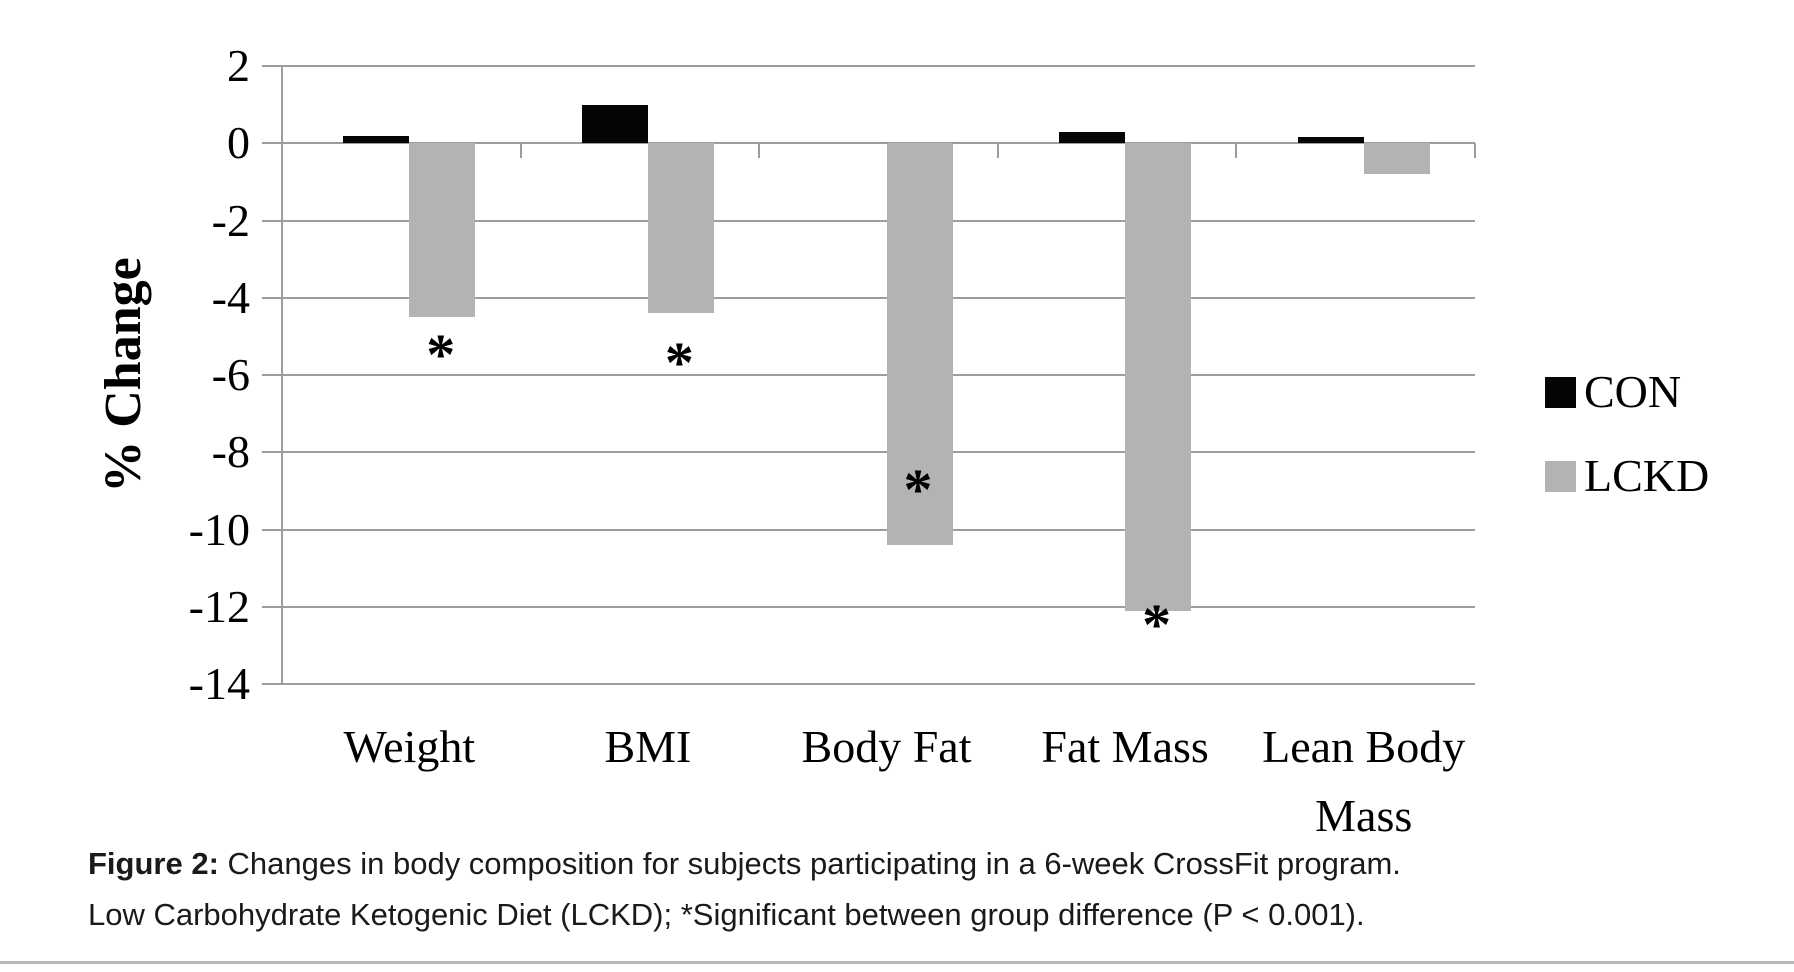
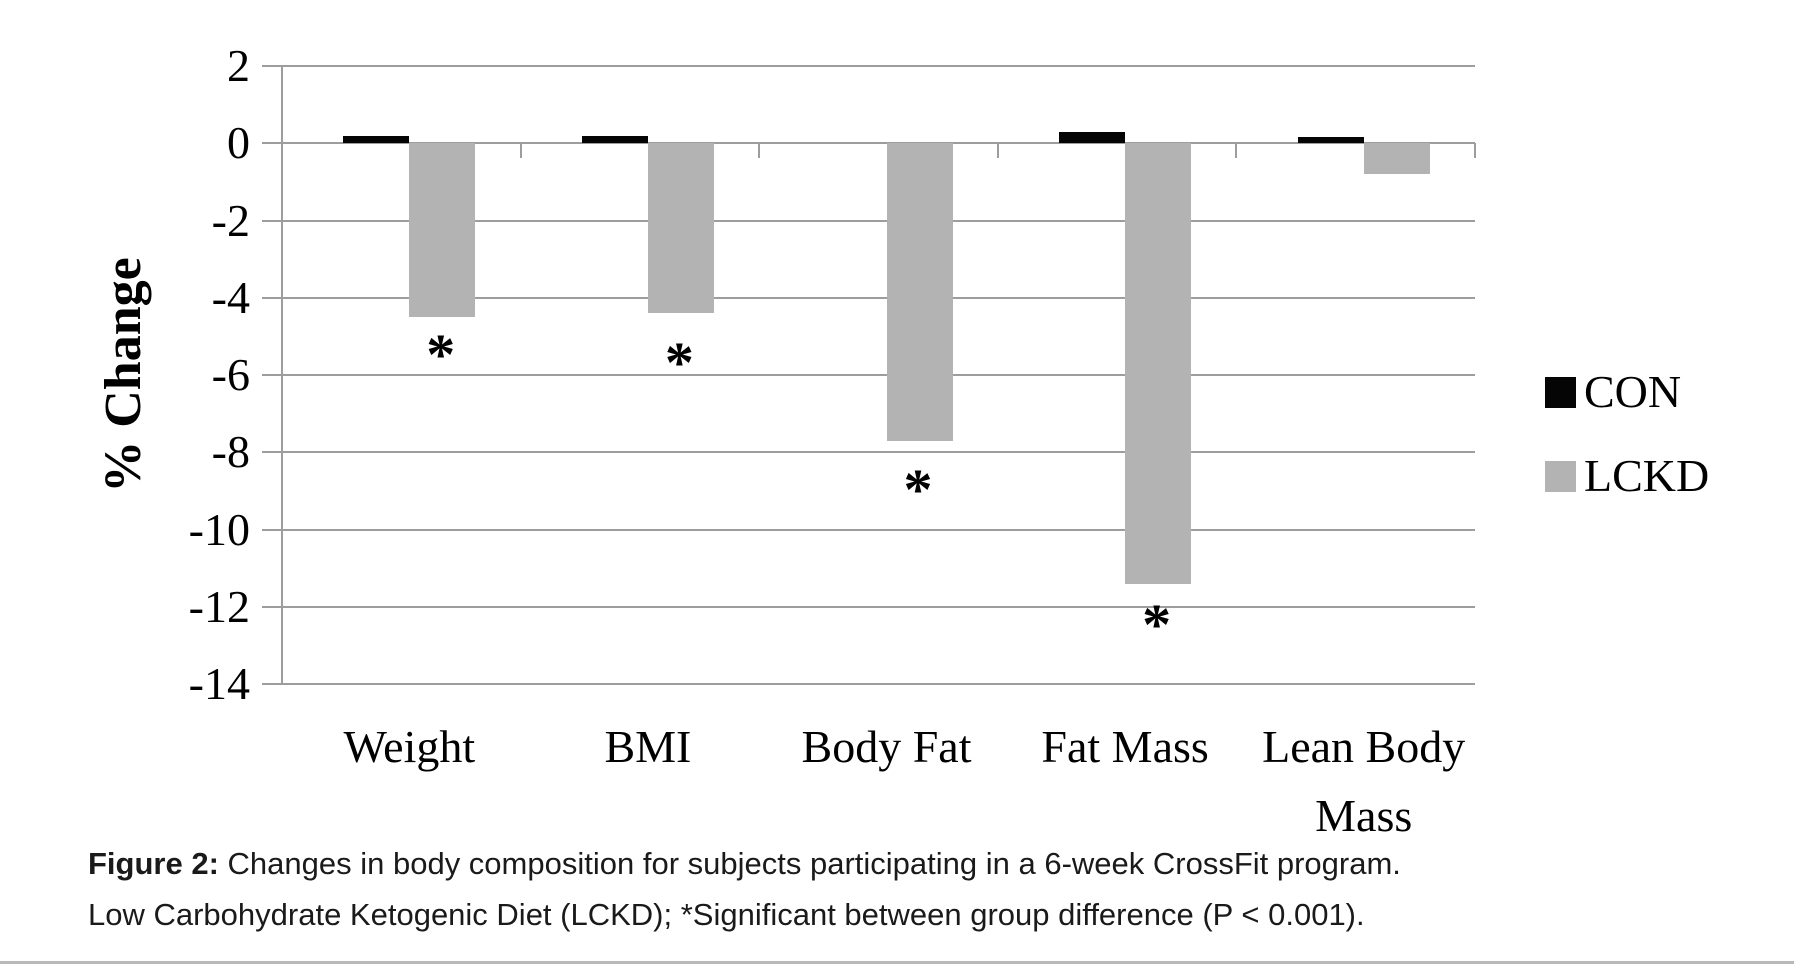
CON/BMI: 1.0 -> 0.2
LCKD/Body Fat: -10.4 -> -7.7
LCKD/Fat Mass: -12.1 -> -11.4
